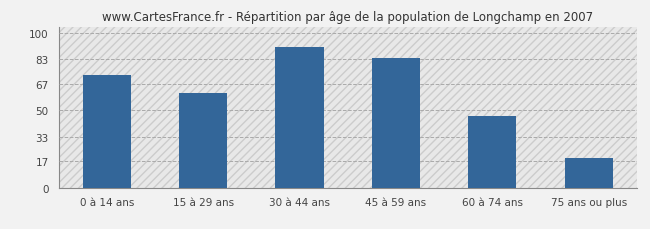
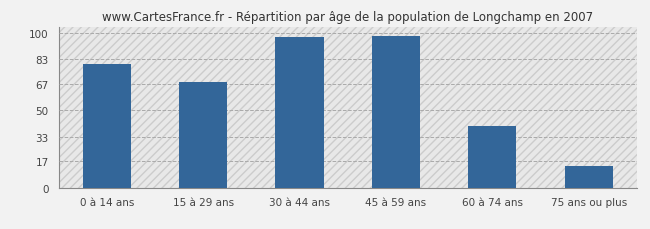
0 à 14 ans: 73 -> 80
15 à 29 ans: 61 -> 68
30 à 44 ans: 91 -> 97
45 à 59 ans: 84 -> 98
60 à 74 ans: 46 -> 40
75 ans ou plus: 19 -> 14
